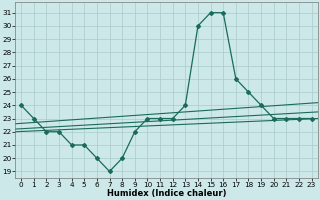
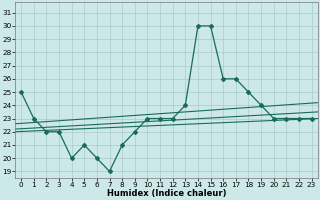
0: 24 -> 25
4: 21 -> 20
8: 20 -> 21
15: 31 -> 30
16: 31 -> 26
